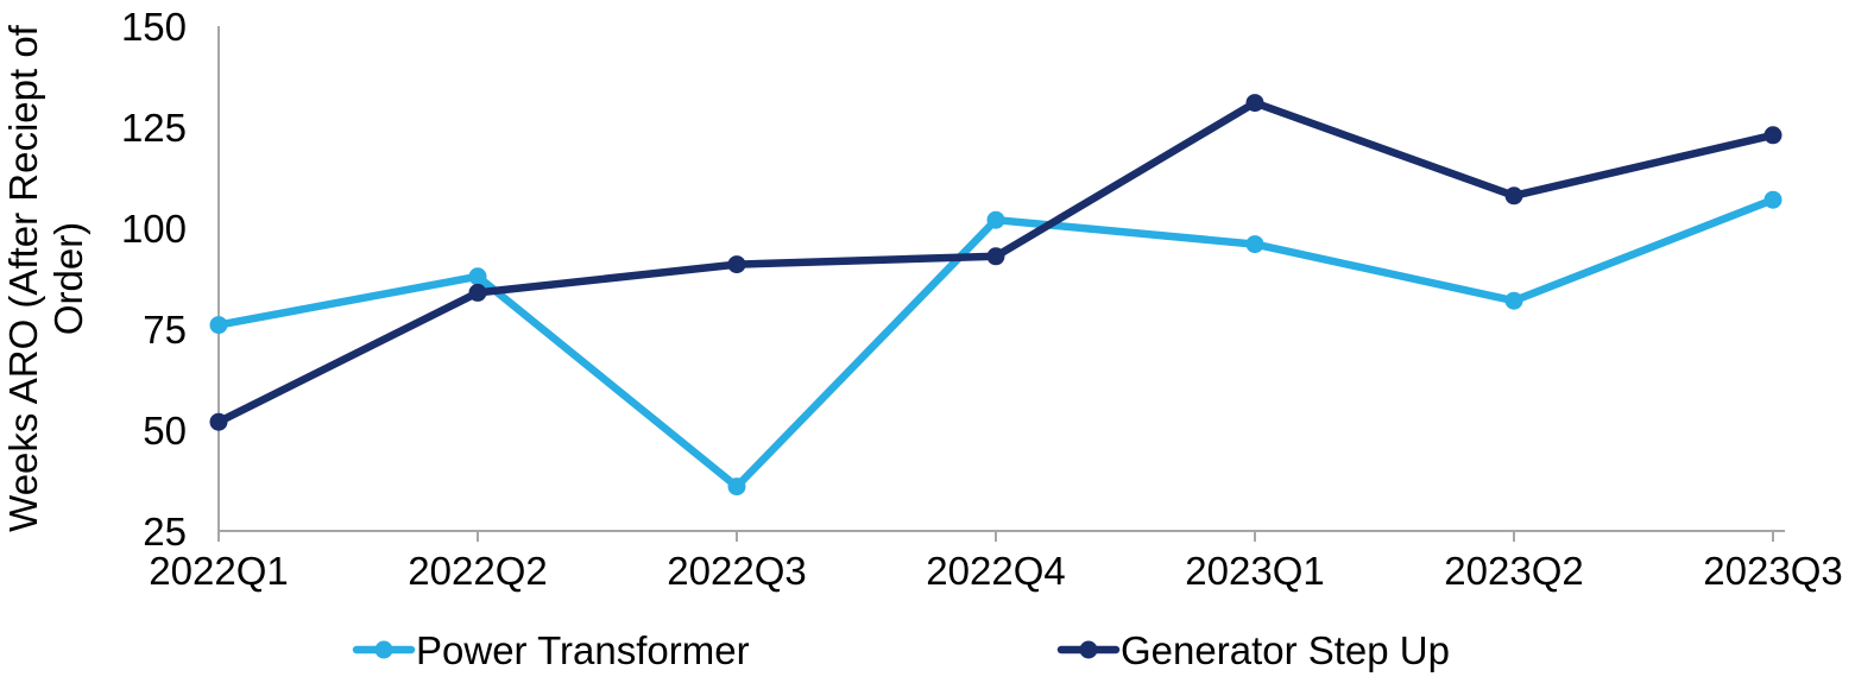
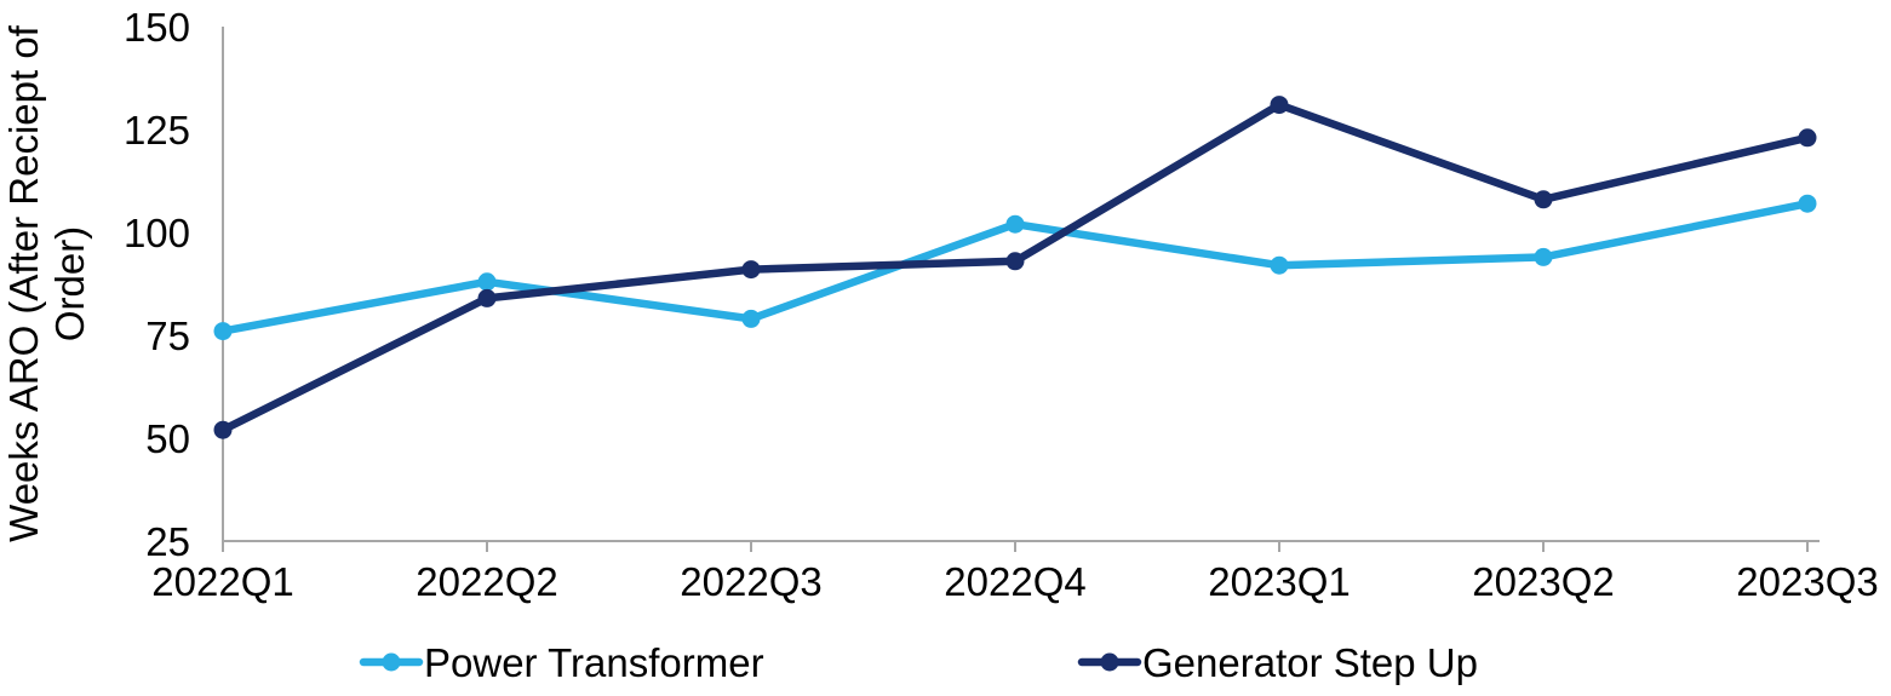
Power Transformer/2022Q3: 36 -> 79
Power Transformer/2023Q1: 96 -> 92
Power Transformer/2023Q2: 82 -> 94
